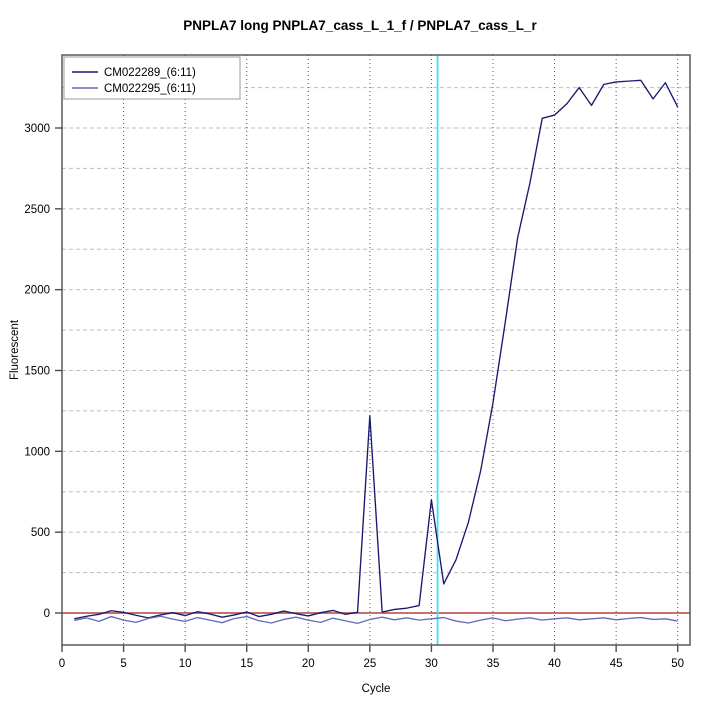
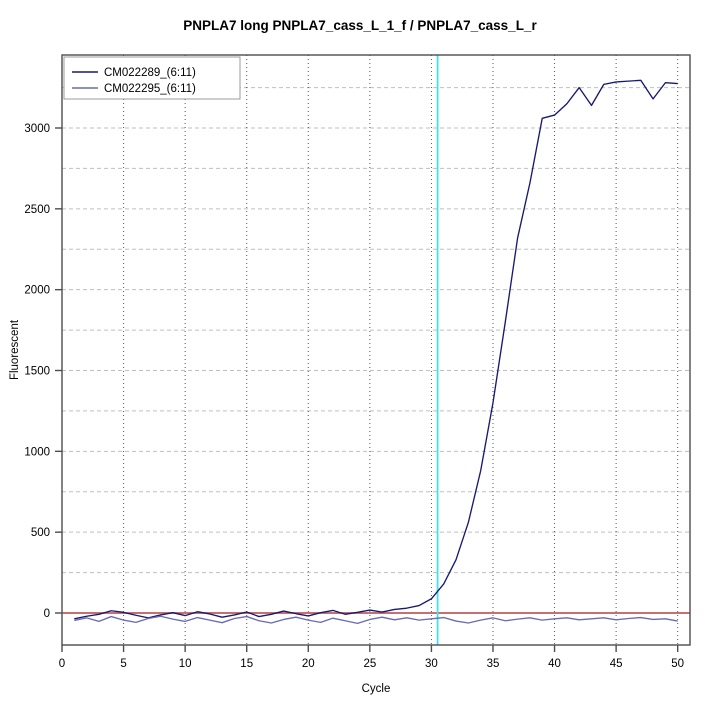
CM022289_(6:11)/25: 1220 -> 20
CM022289_(6:11)/30: 700 -> 90
CM022289_(6:11)/50: 3130 -> 3280
